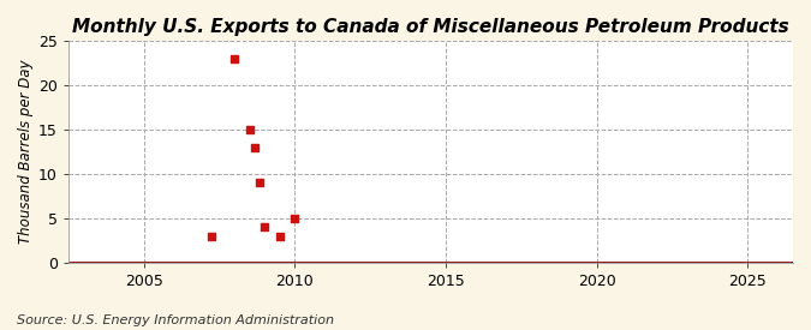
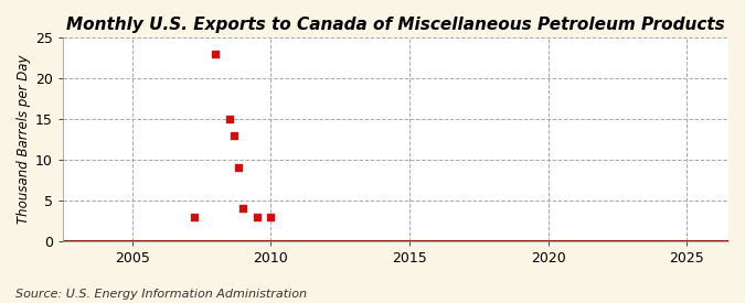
2010: 5 -> 3
